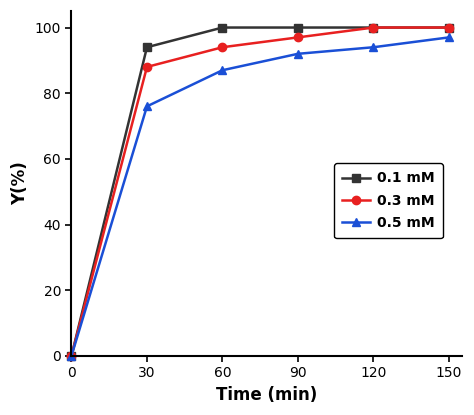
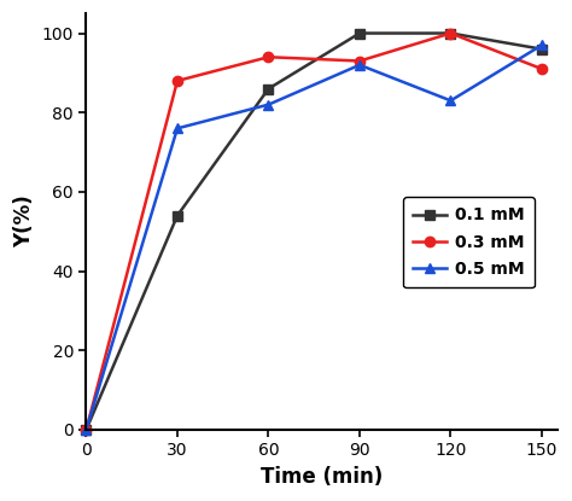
0.1 mM/30: 94 -> 54
0.1 mM/60: 100 -> 86
0.5 mM/60: 87 -> 82
0.3 mM/90: 97 -> 93
0.5 mM/120: 94 -> 83
0.1 mM/150: 100 -> 96
0.3 mM/150: 100 -> 91
